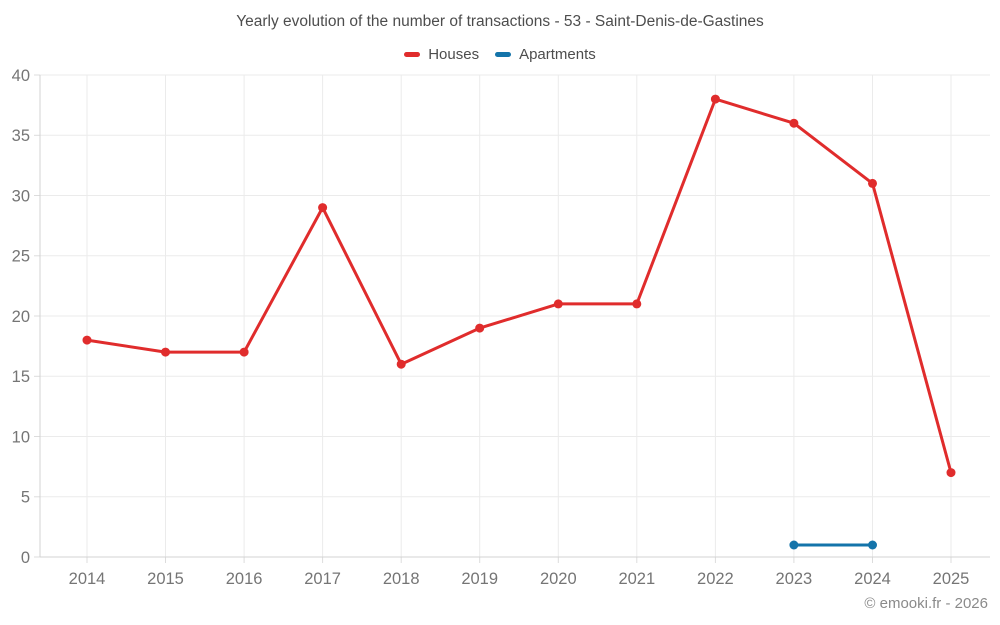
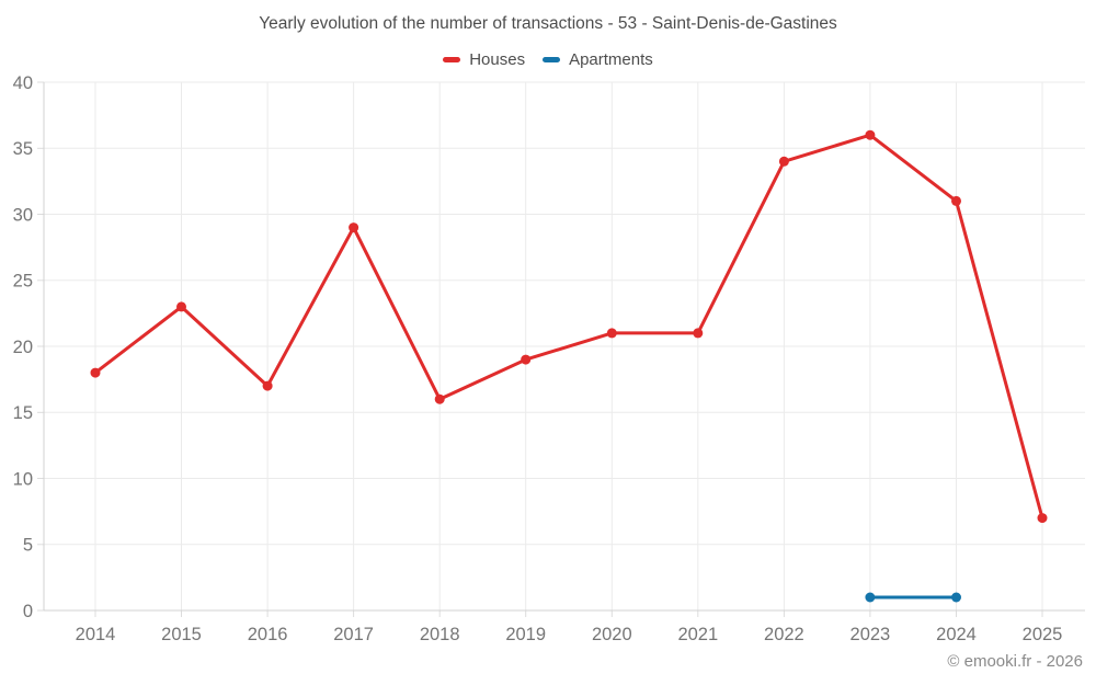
Houses/2015: 17 -> 23
Houses/2022: 38 -> 34
